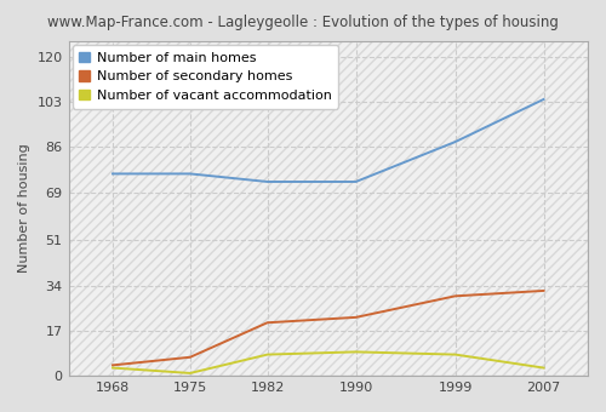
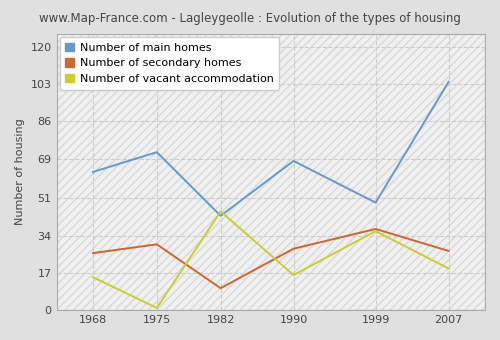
Number of main homes/1968: 76 -> 63
Number of secondary homes/1968: 4 -> 26
Number of vacant accommodation/1968: 3 -> 15
Number of main homes/1975: 76 -> 72
Number of secondary homes/1975: 7 -> 30
Number of main homes/1982: 73 -> 43
Number of secondary homes/1982: 20 -> 10
Number of vacant accommodation/1982: 8 -> 45
Number of main homes/1990: 73 -> 68
Number of secondary homes/1990: 22 -> 28
Number of vacant accommodation/1990: 9 -> 16
Number of main homes/1999: 88 -> 49
Number of secondary homes/1999: 30 -> 37
Number of vacant accommodation/1999: 8 -> 36
Number of secondary homes/2007: 32 -> 27
Number of vacant accommodation/2007: 3 -> 19
